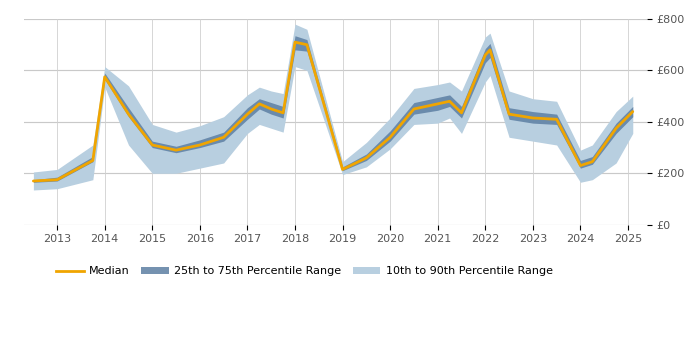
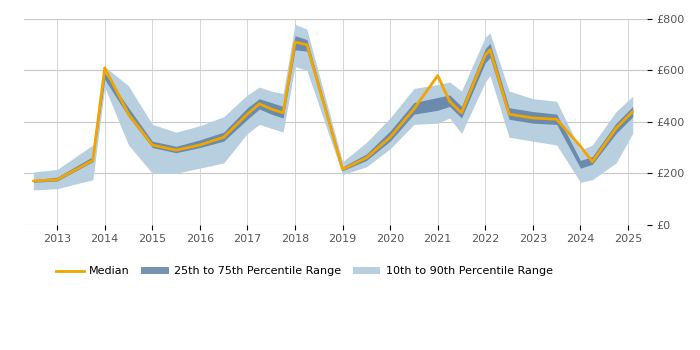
Median/2014: £575 -> £610
Median/2021: £470 -> £580
Median/2024: £230 -> £305
